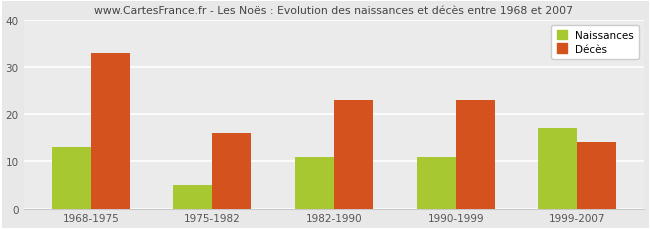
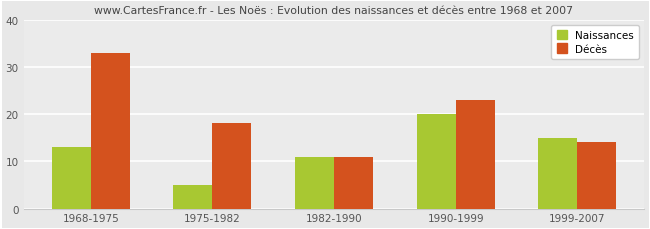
Décès/1975-1982: 16 -> 18
Décès/1982-1990: 23 -> 11
Naissances/1990-1999: 11 -> 20
Naissances/1999-2007: 17 -> 15
